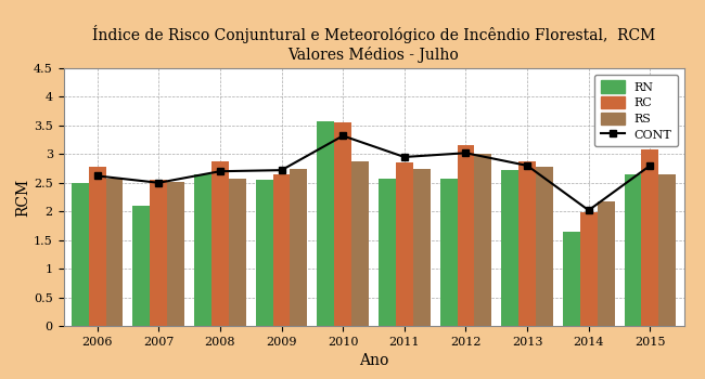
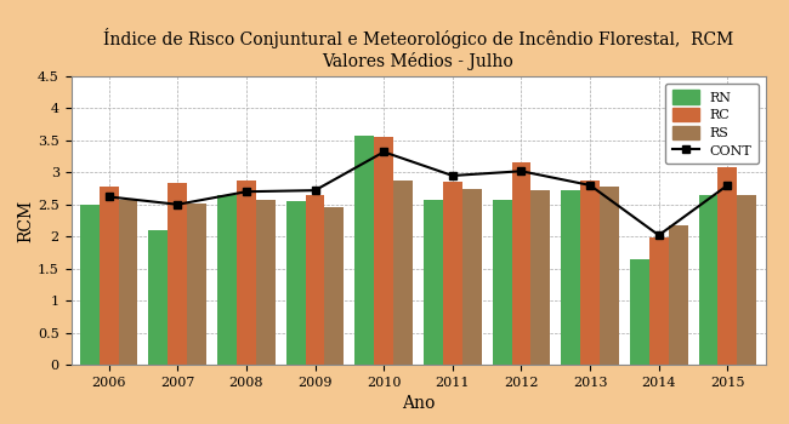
RC/2007: 2.55 -> 2.84
RS/2009: 2.75 -> 2.46
RS/2012: 3.00 -> 2.72
